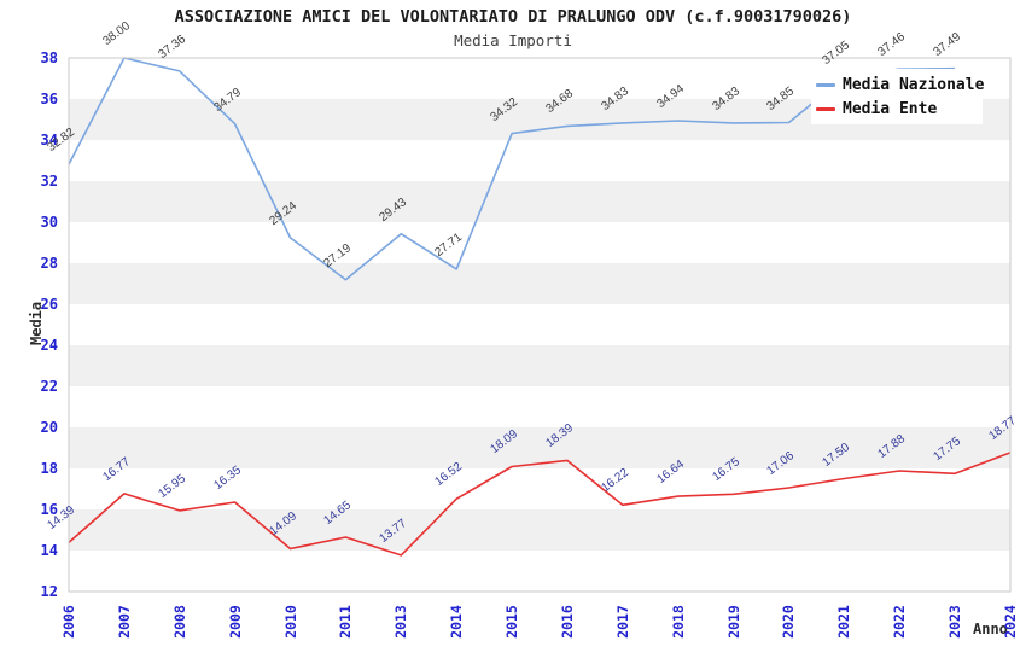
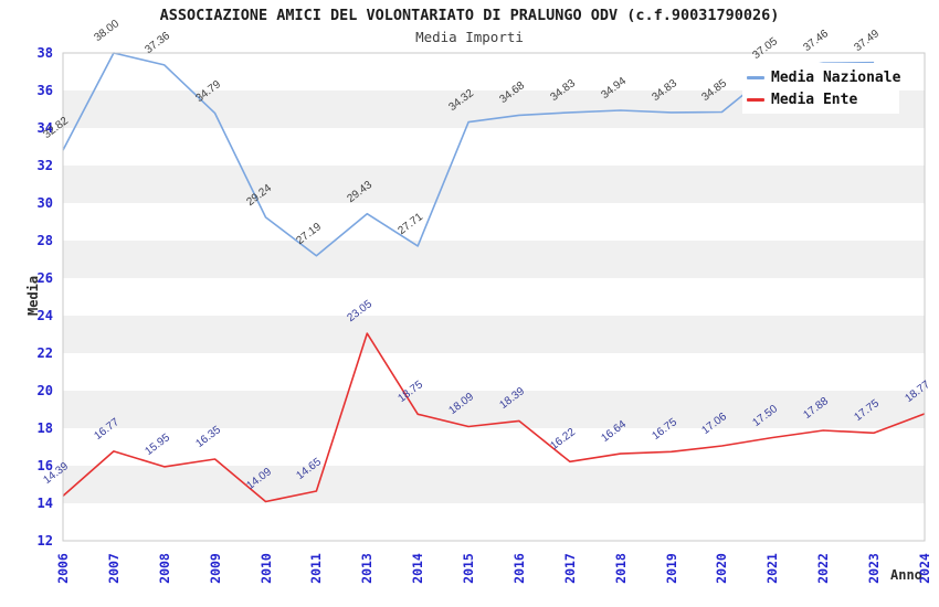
Media Ente/2013: 13.77 -> 23.05
Media Ente/2014: 16.52 -> 18.75
